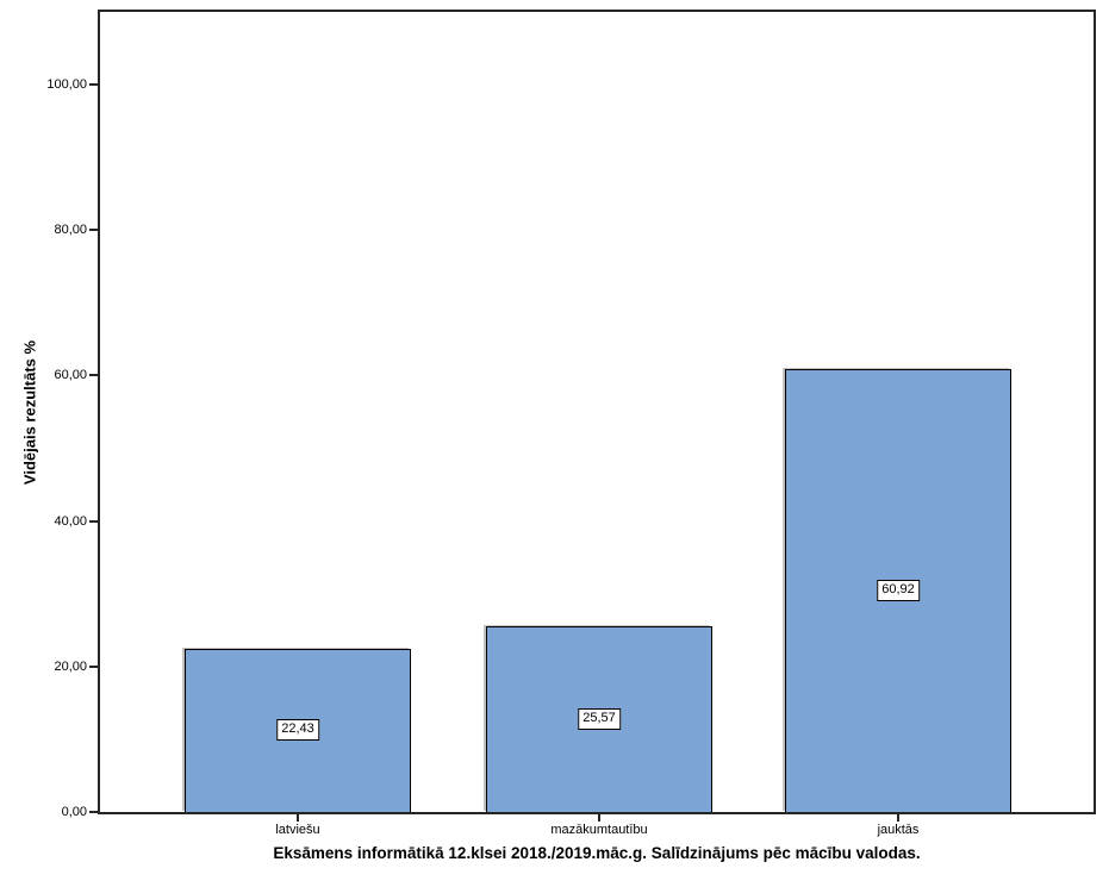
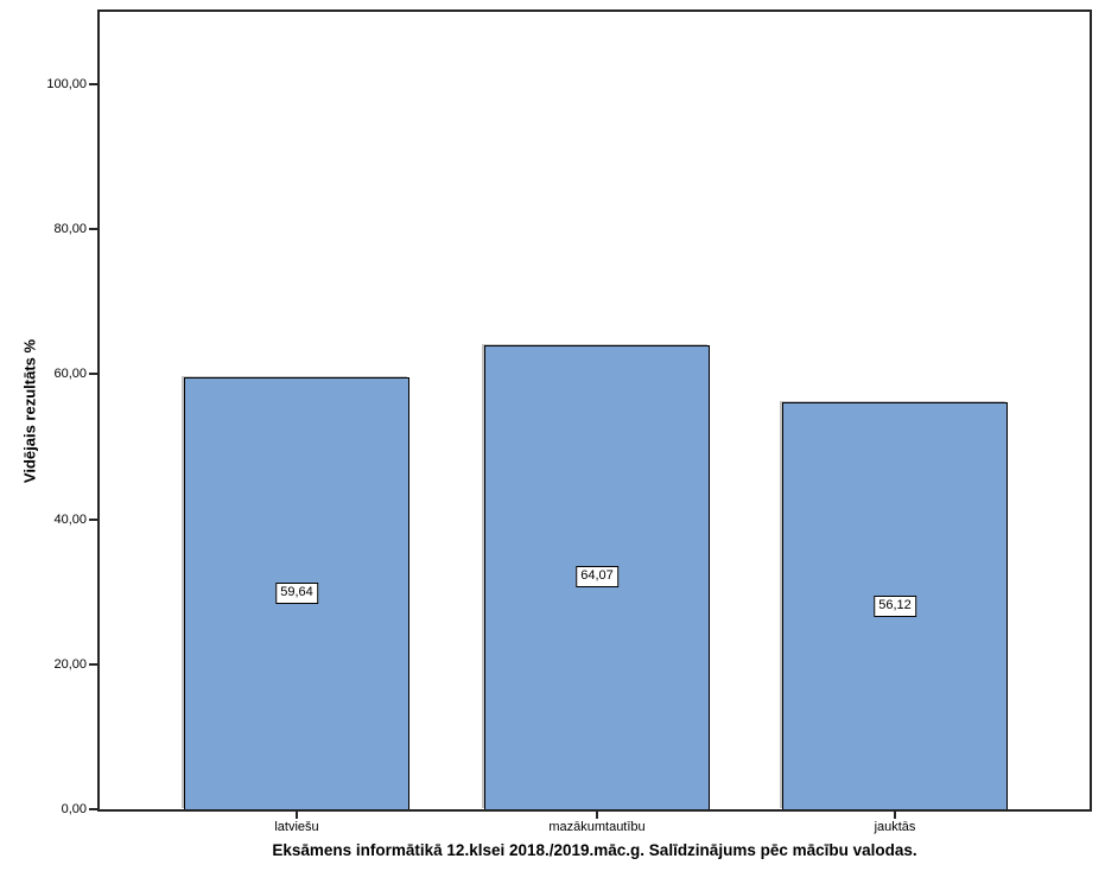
latviešu: 22,43 -> 59,64
mazākumtautību: 25,57 -> 64,07
jauktās: 60,92 -> 56,12
